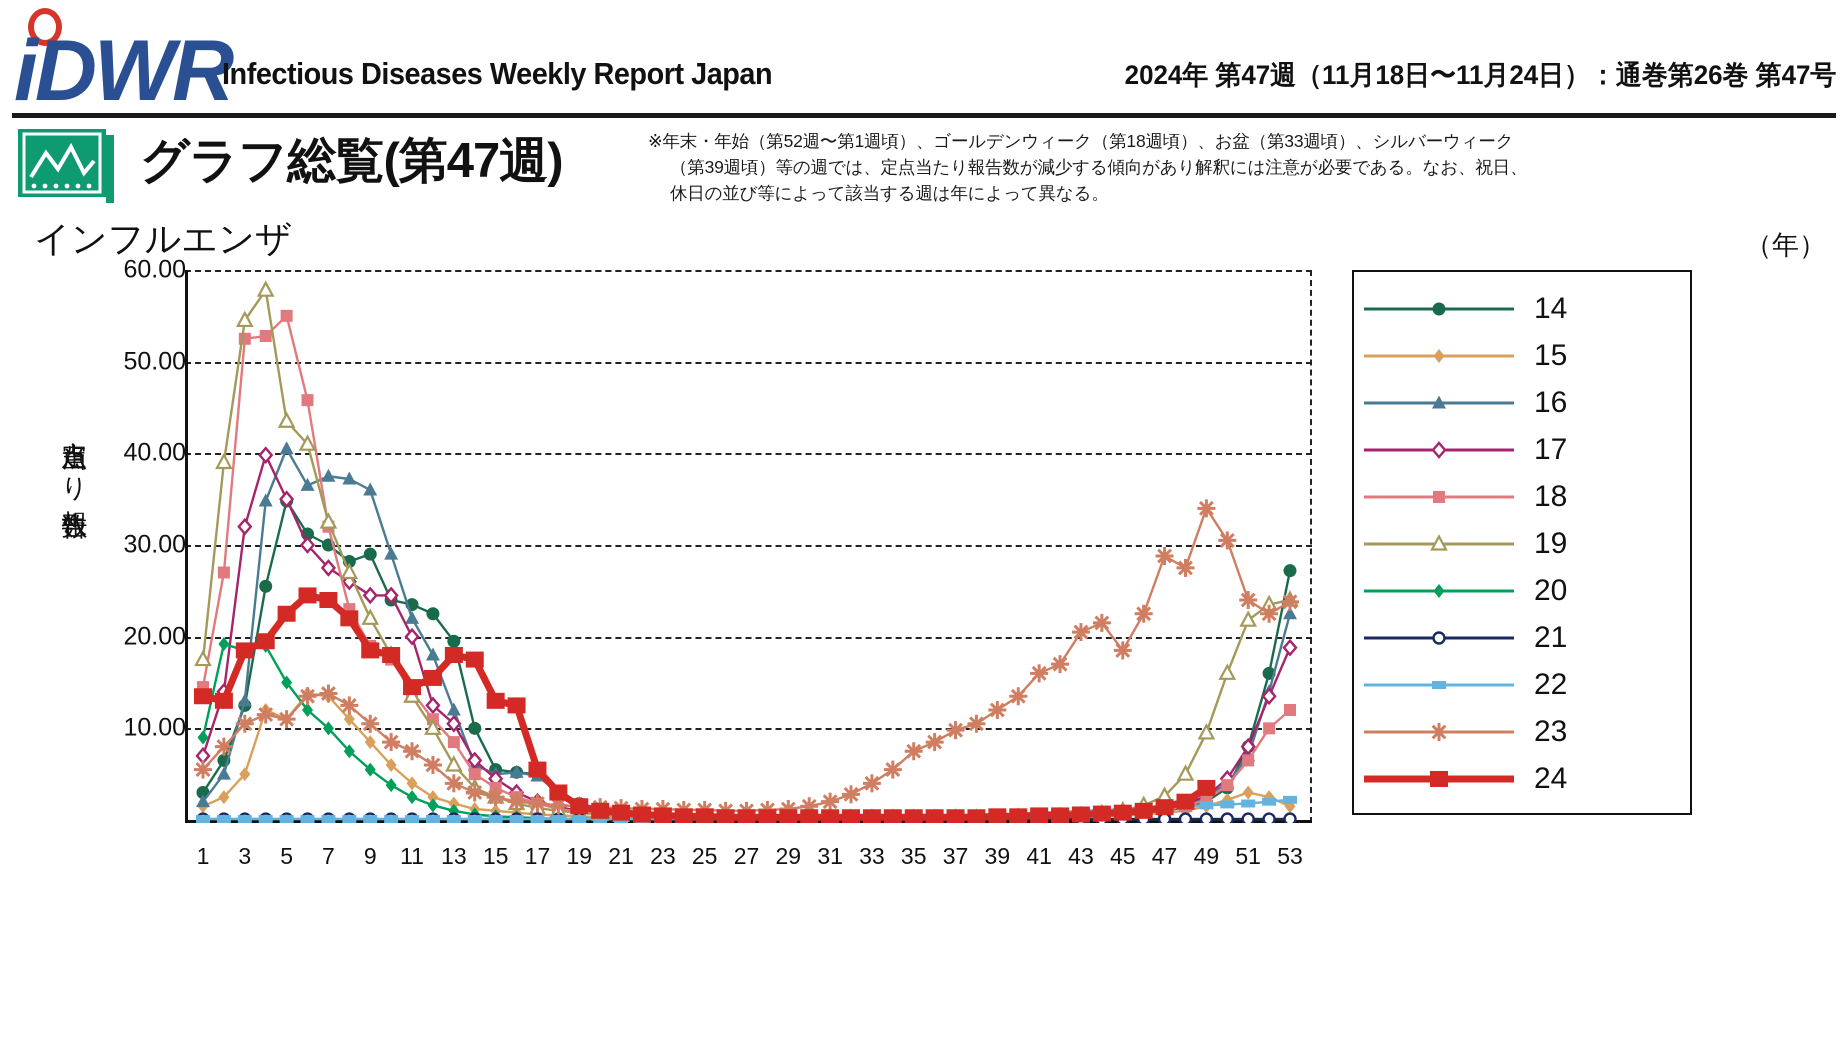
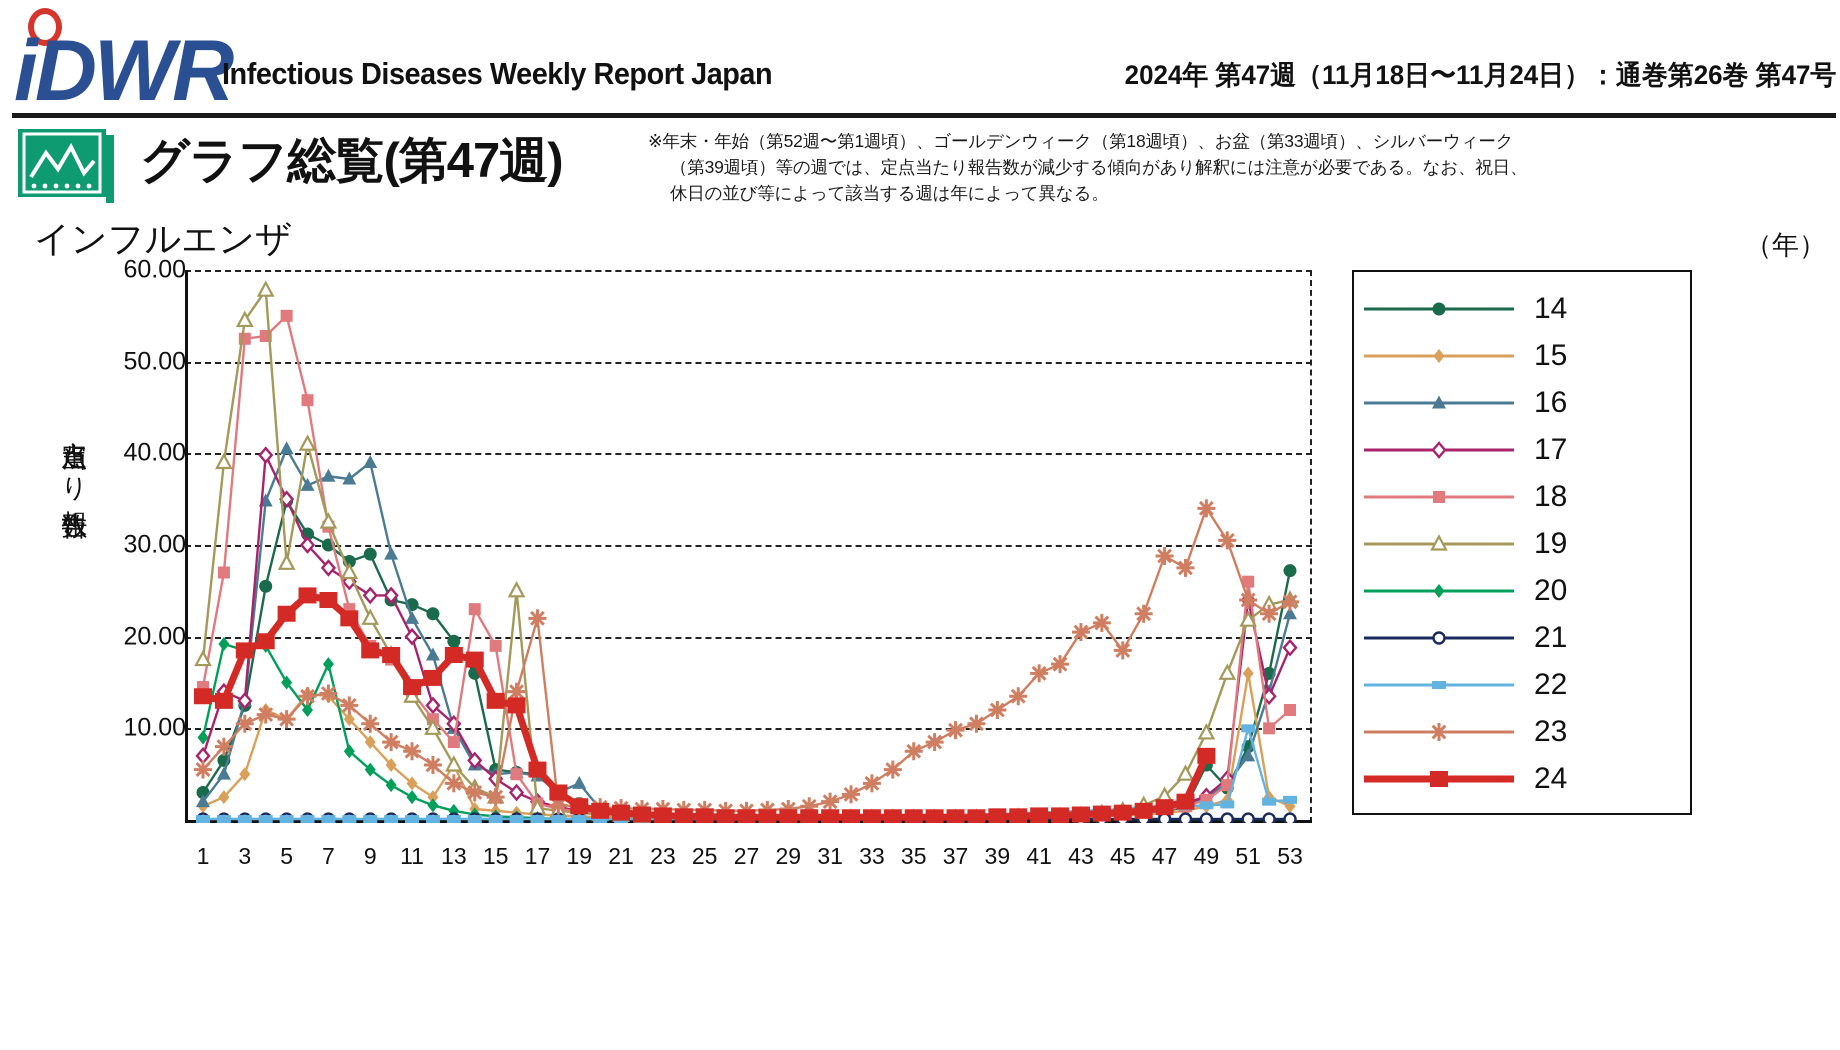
17/3: 32 -> 13
19/5: 44 -> 28
20/7: 10 -> 17
16/9: 36 -> 39
15/13: 2 -> 6
16/13: 12 -> 10
14/14: 10 -> 16
18/14: 5 -> 23
18/15: 4 -> 19
18/16: 2 -> 5
19/16: 2 -> 25
23/16: 2 -> 14
23/17: 2 -> 22
16/19: 2 -> 4
14/49: 2 -> 6
24/49: 4 -> 7
15/51: 3 -> 16
17/51: 8 -> 24
18/51: 6 -> 26
22/51: 2 -> 10
